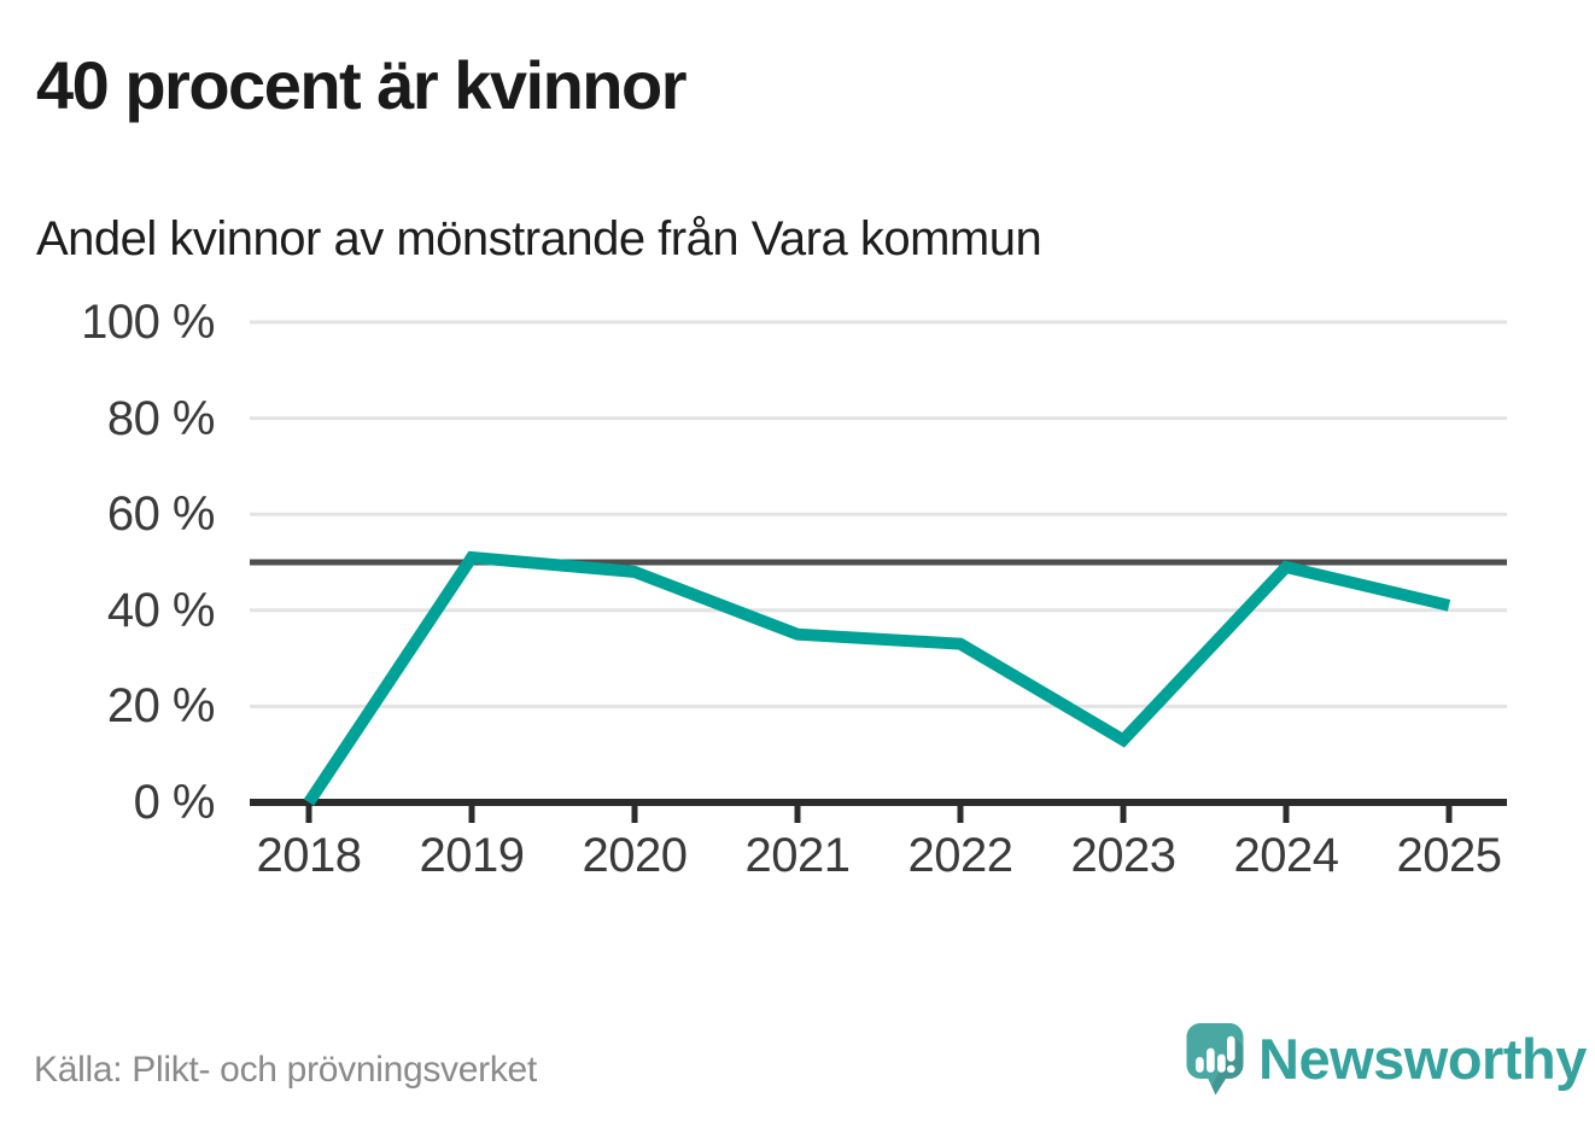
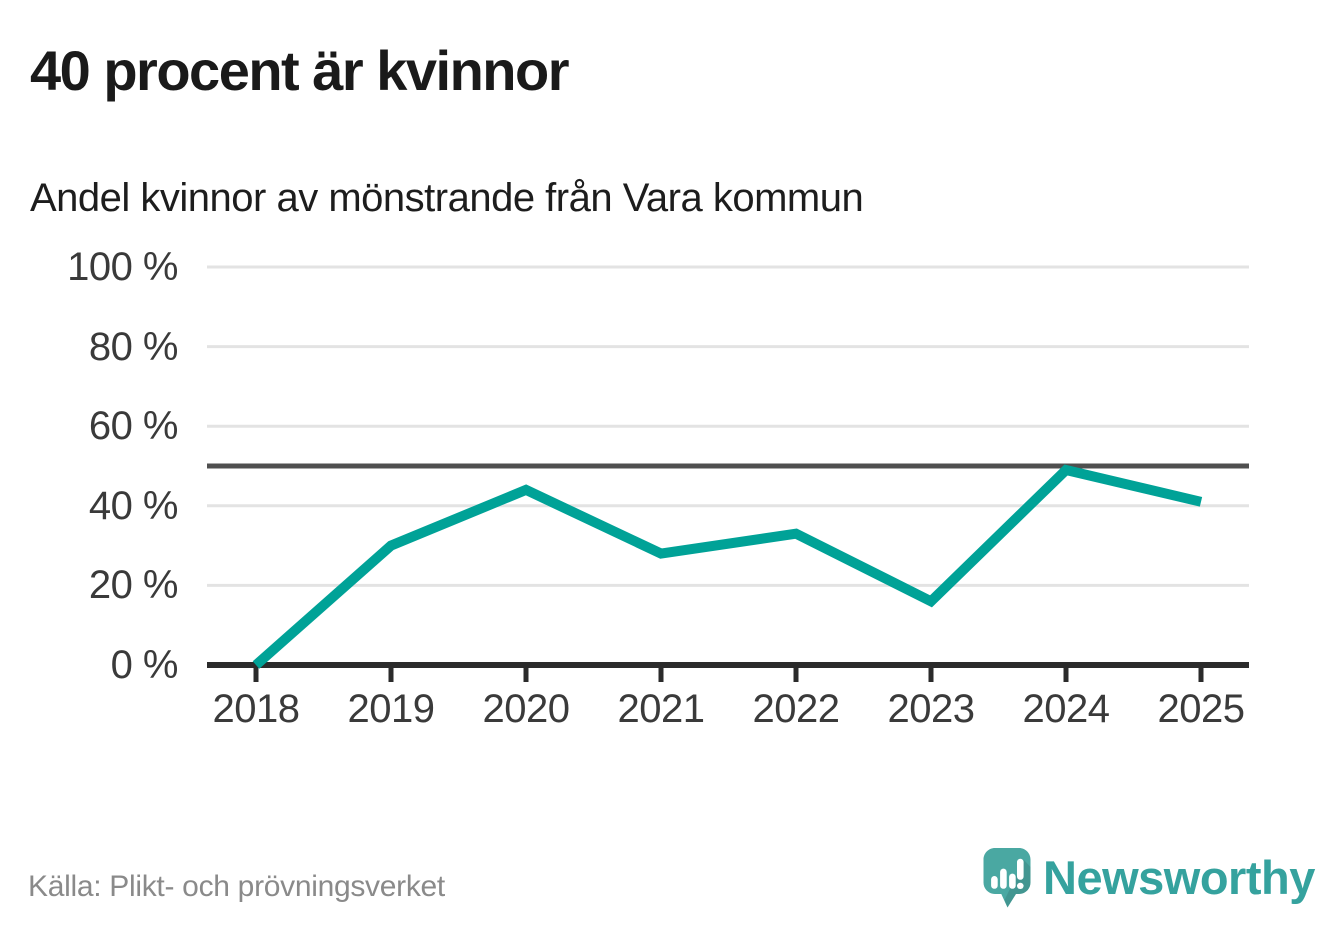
2019: 51% -> 30%
2020: 48% -> 44%
2021: 35% -> 28%
2023: 13% -> 16%
